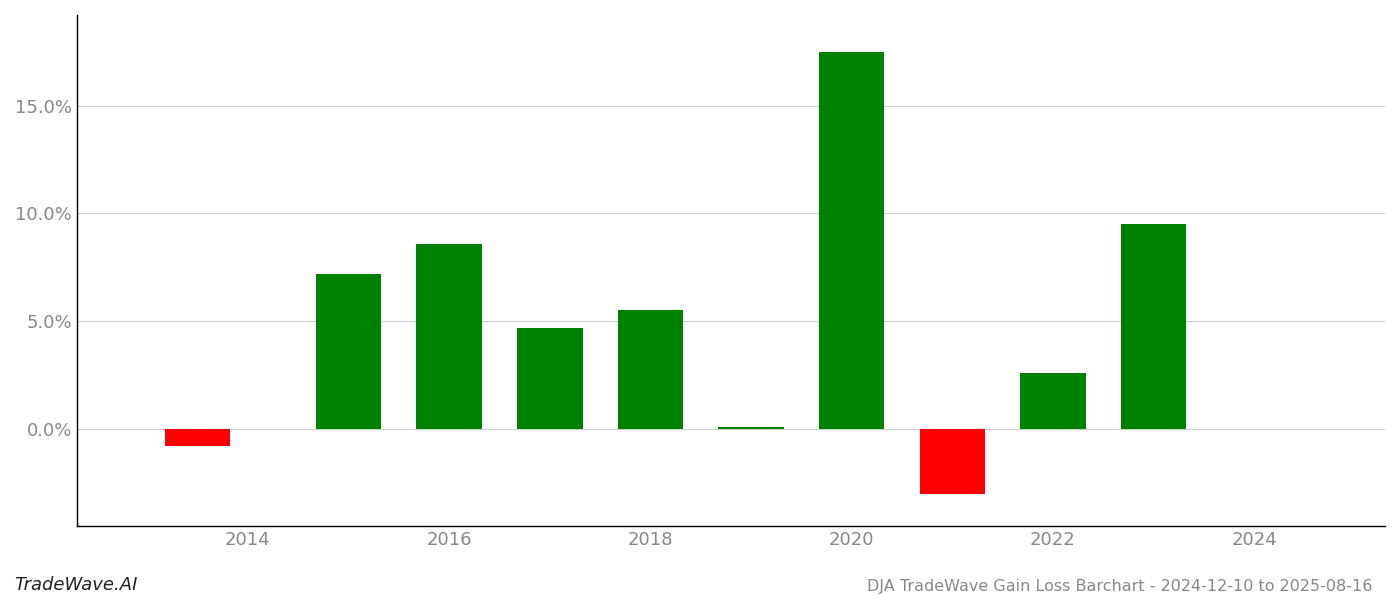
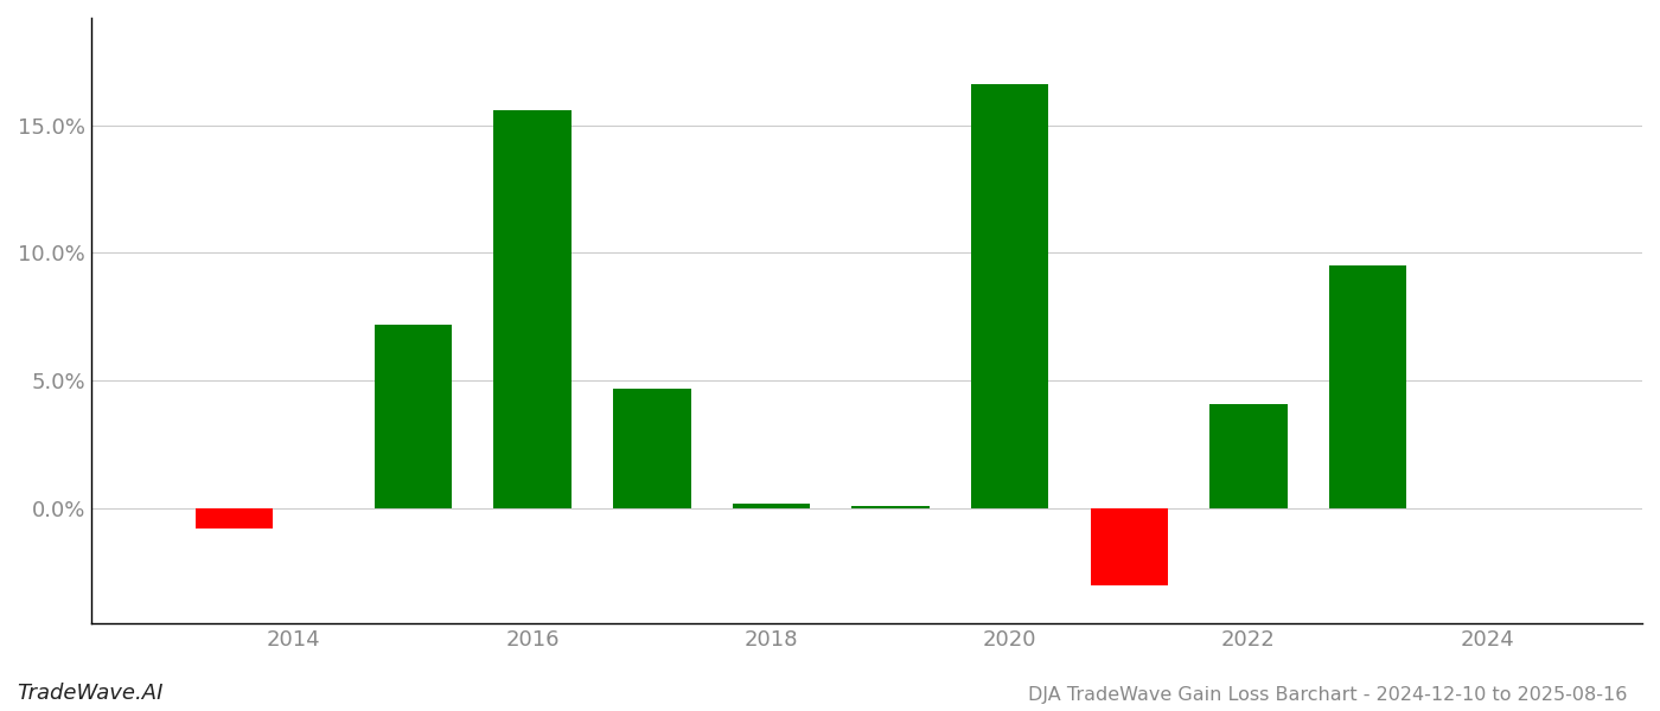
2016: 8.6% -> 15.6%
2018: 5.5% -> 0.2%
2020: 17.5% -> 16.6%
2022: 2.6% -> 4.1%
